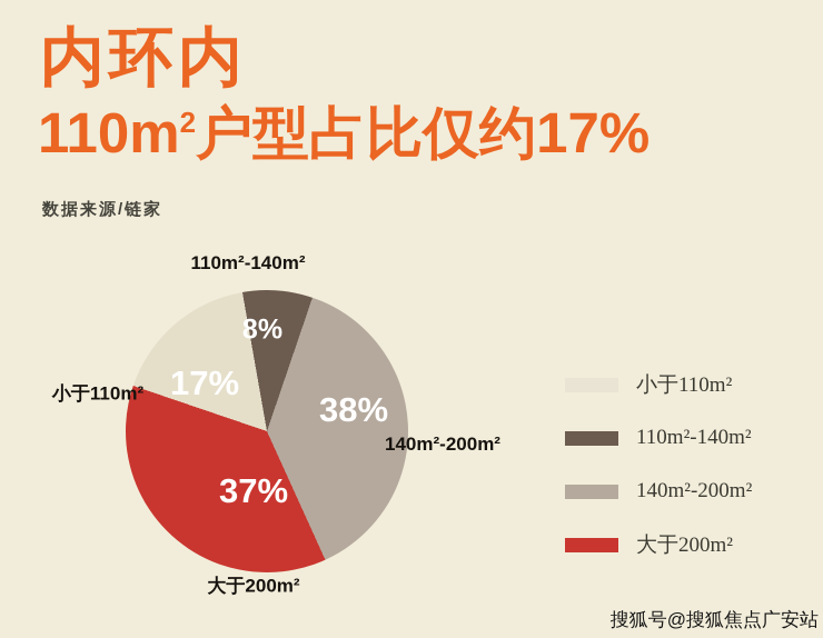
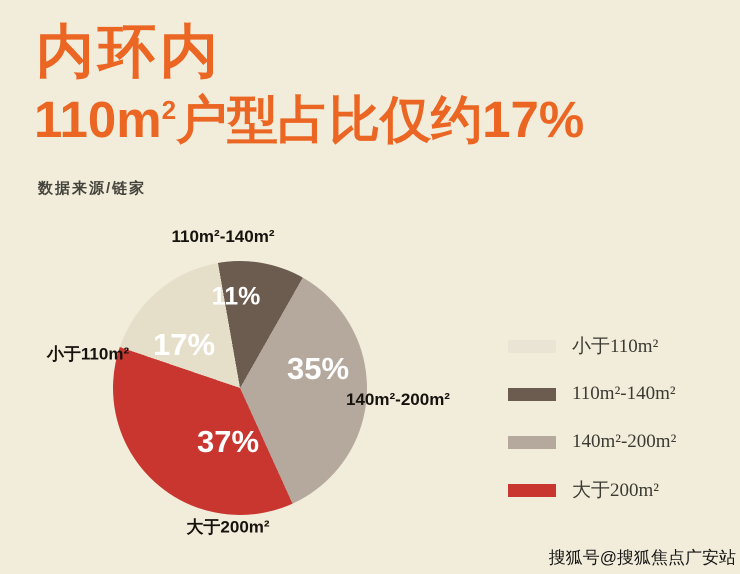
110m²-140m²: 8% -> 11%
140m²-200m²: 38% -> 35%
